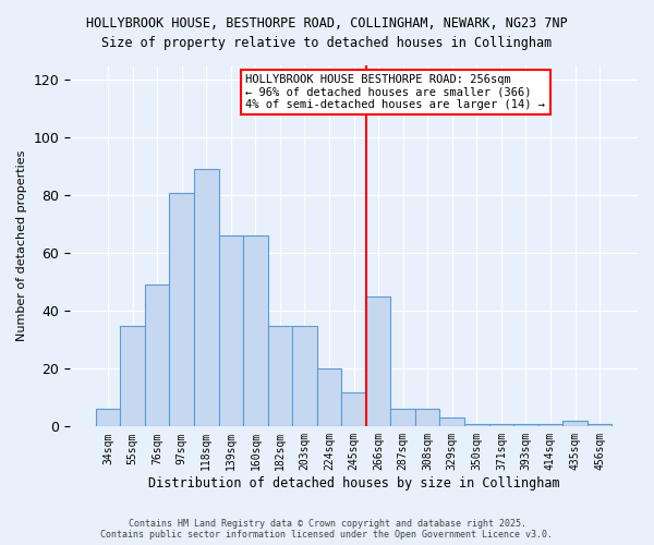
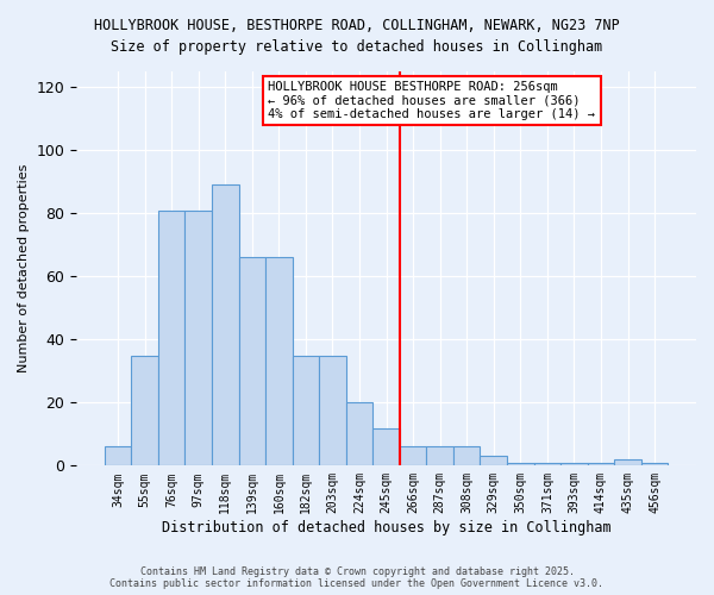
76sqm: 49 -> 81
266sqm: 45 -> 6
